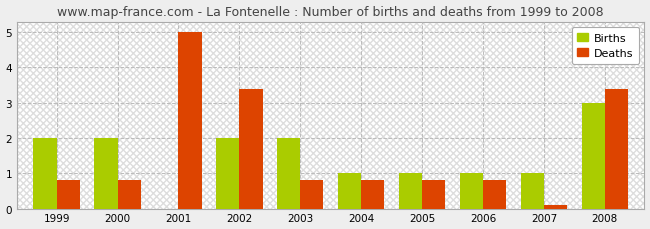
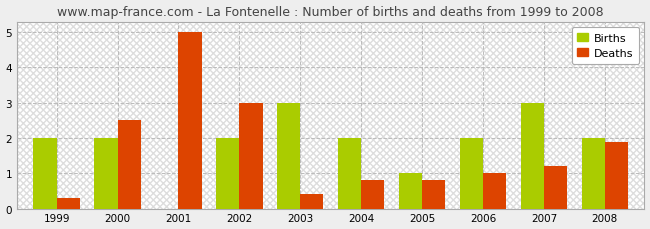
Deaths/1999: 0.8 -> 0.3
Deaths/2000: 0.8 -> 2.5
Deaths/2002: 3.4 -> 3.0
Births/2003: 2 -> 3
Deaths/2003: 0.8 -> 0.4
Births/2004: 1 -> 2
Births/2006: 1 -> 2
Deaths/2006: 0.8 -> 1.0
Births/2007: 1 -> 3
Deaths/2007: 0.1 -> 1.2
Births/2008: 3 -> 2
Deaths/2008: 3.4 -> 1.9
